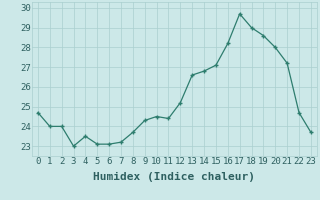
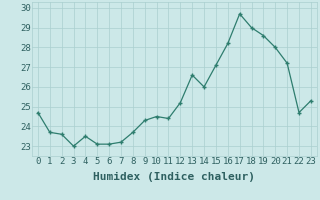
1: 24.0 -> 23.7
2: 24.0 -> 23.6
14: 26.8 -> 26.0
23: 23.7 -> 25.3
